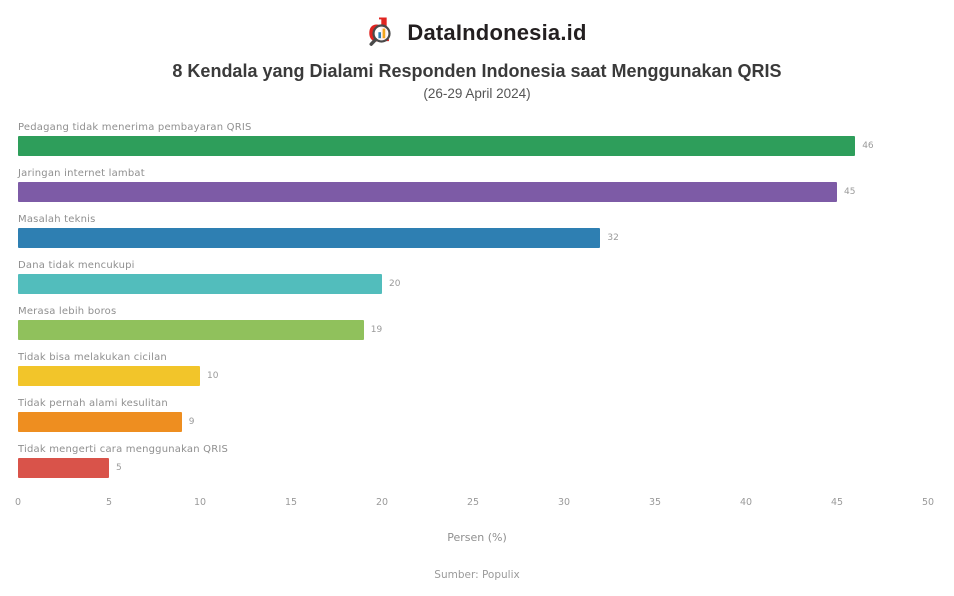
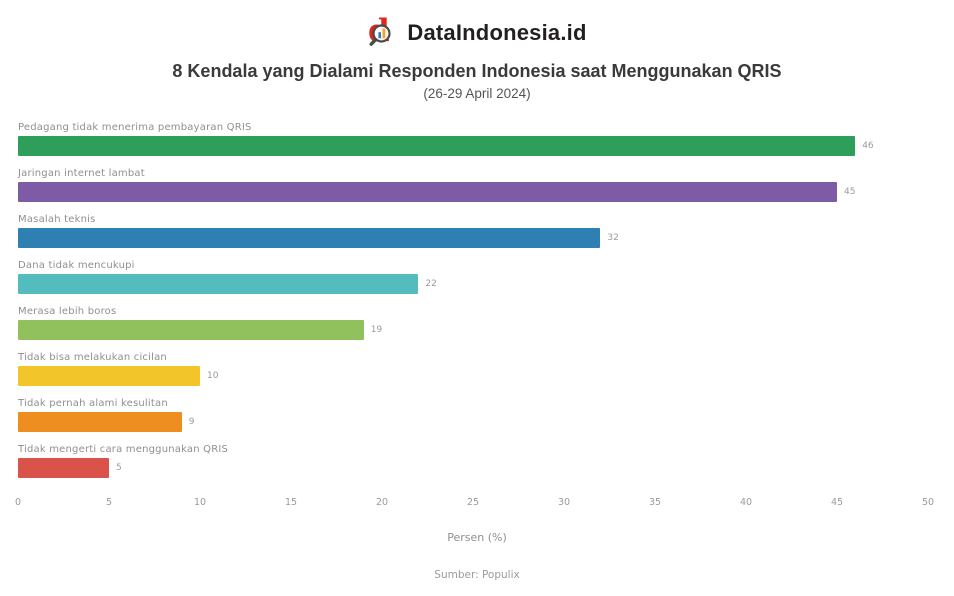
Dana tidak mencukupi: 20 -> 22
